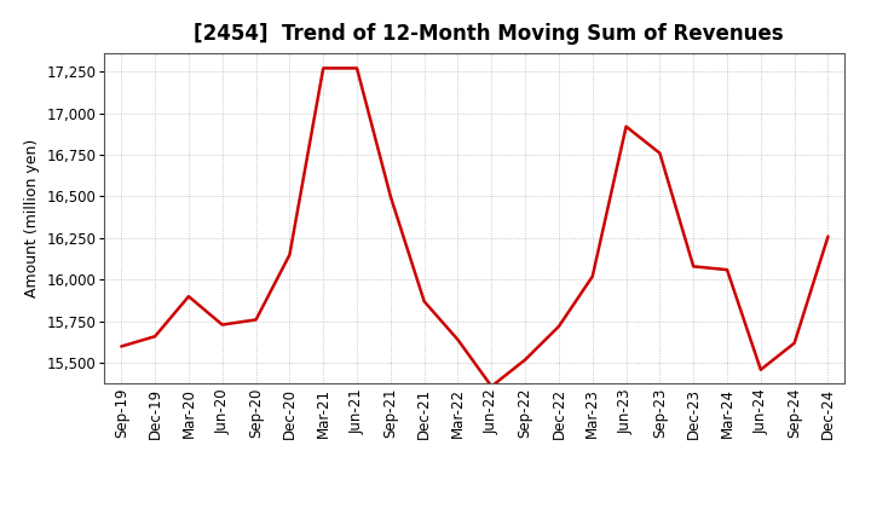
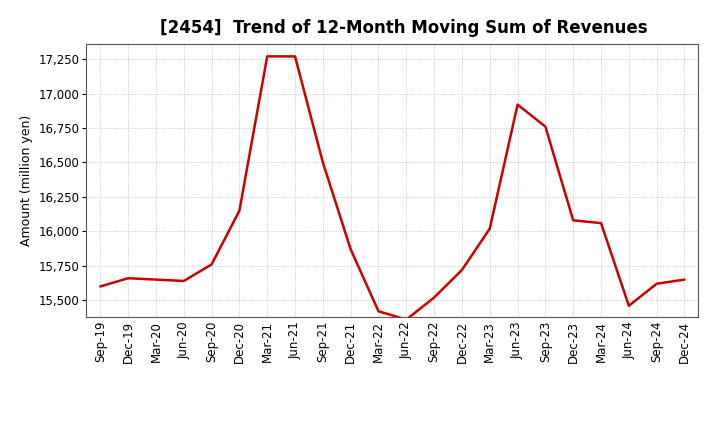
Mar-20: 15,900 -> 15,650
Jun-20: 15,730 -> 15,640
Mar-22: 15,640 -> 15,420
Dec-24: 16,260 -> 15,650
